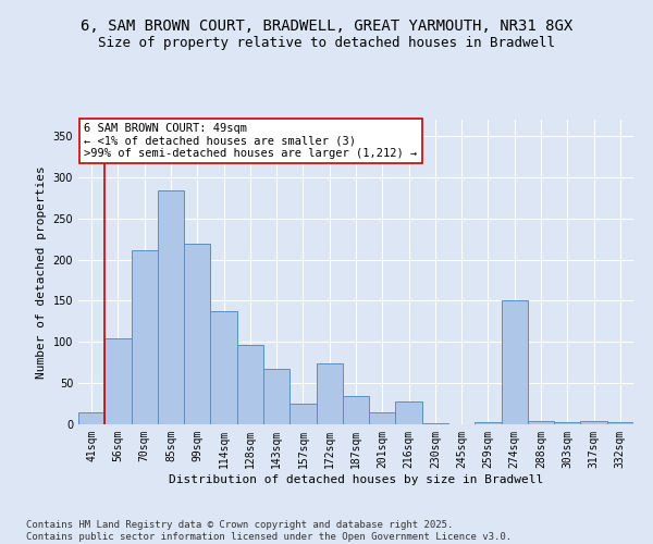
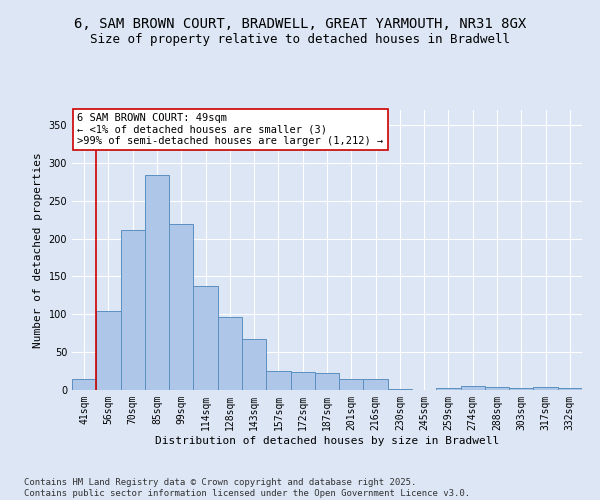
172sqm: 74 -> 24
187sqm: 34 -> 22
216sqm: 28 -> 14
274sqm: 150 -> 5
